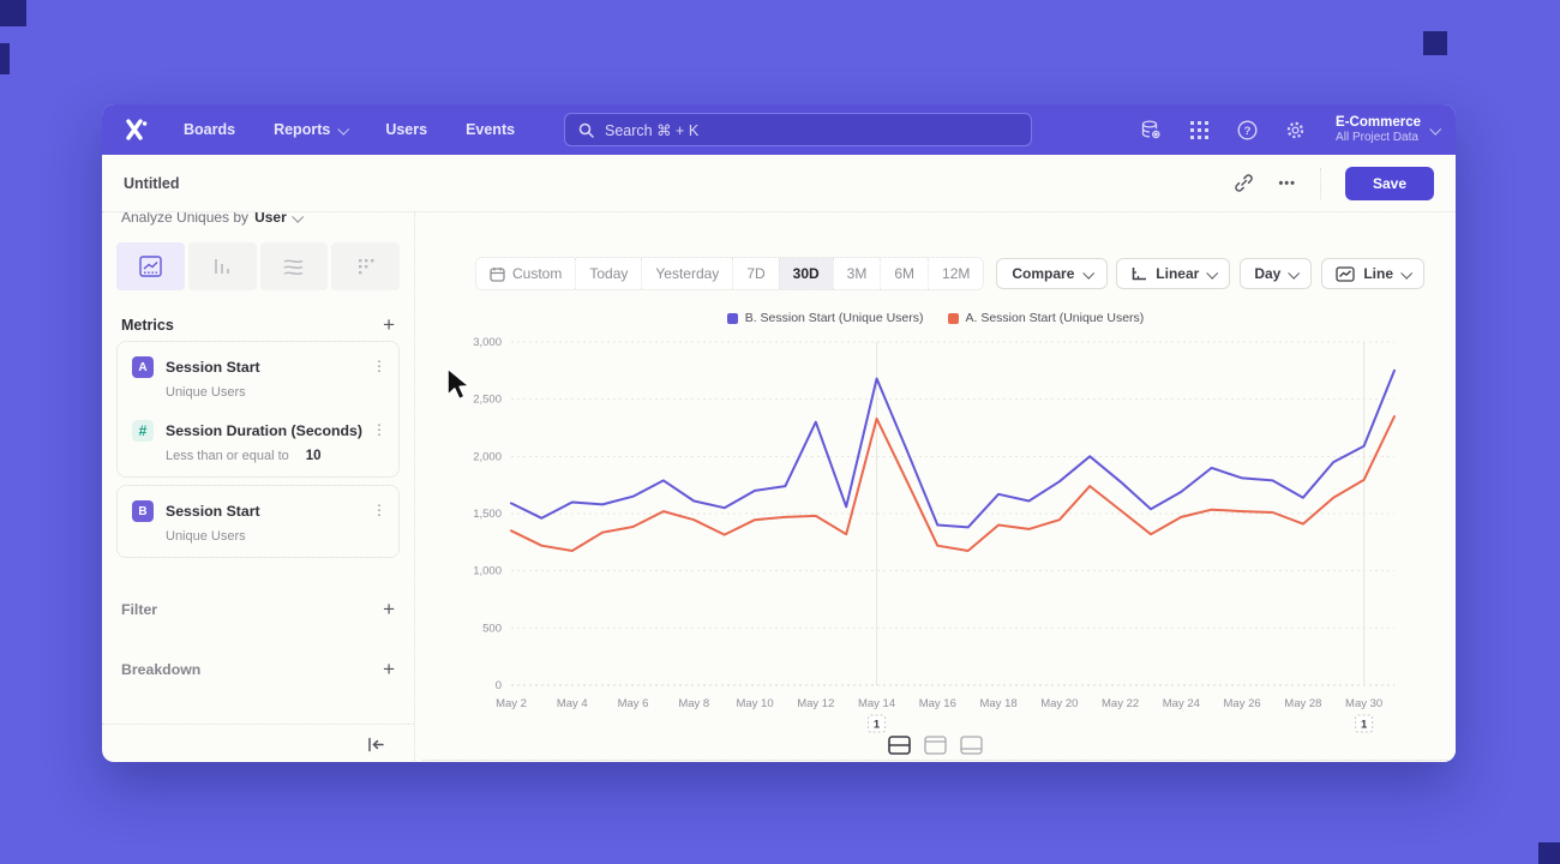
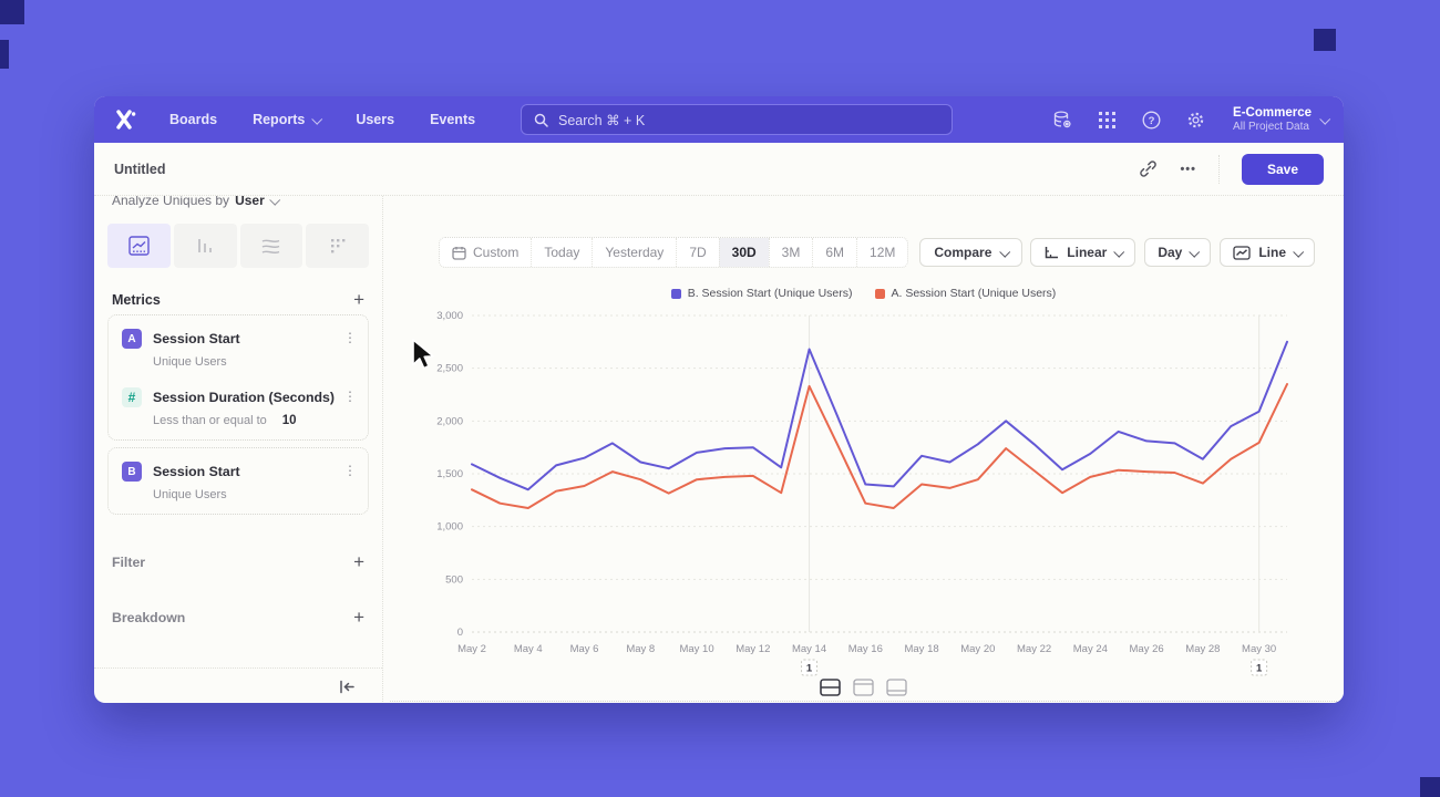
B. Session Start (Unique Users)/May 4: 1600 -> 1400
B. Session Start (Unique Users)/May 12: 2300 -> 1800
